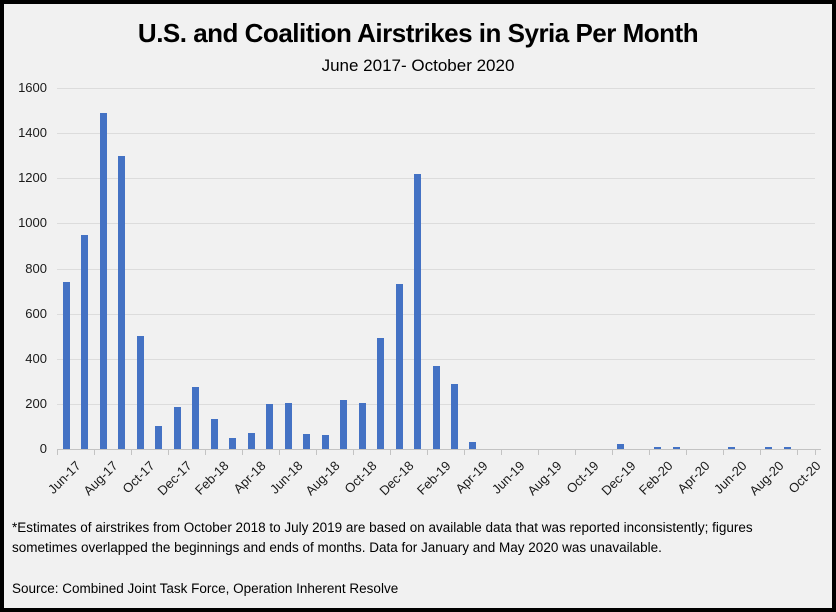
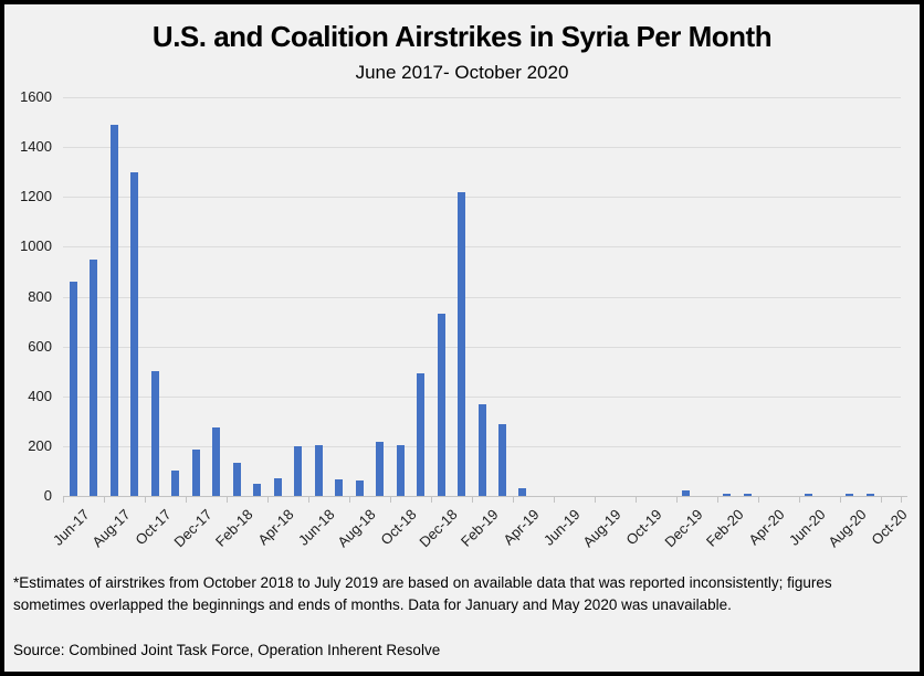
Jun-17: 740 -> 860
